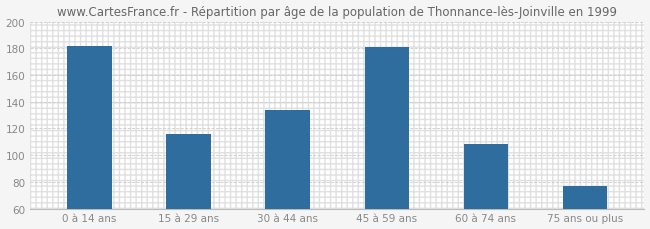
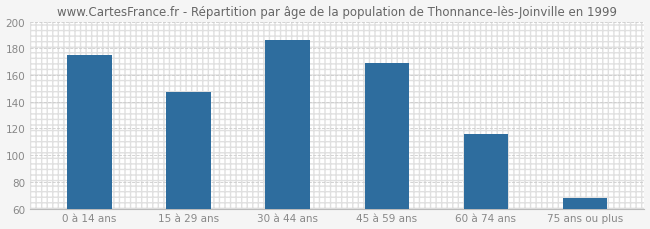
0 à 14 ans: 182 -> 175
15 à 29 ans: 116 -> 147
30 à 44 ans: 134 -> 186
45 à 59 ans: 181 -> 169
60 à 74 ans: 108 -> 116
75 ans ou plus: 77 -> 68
